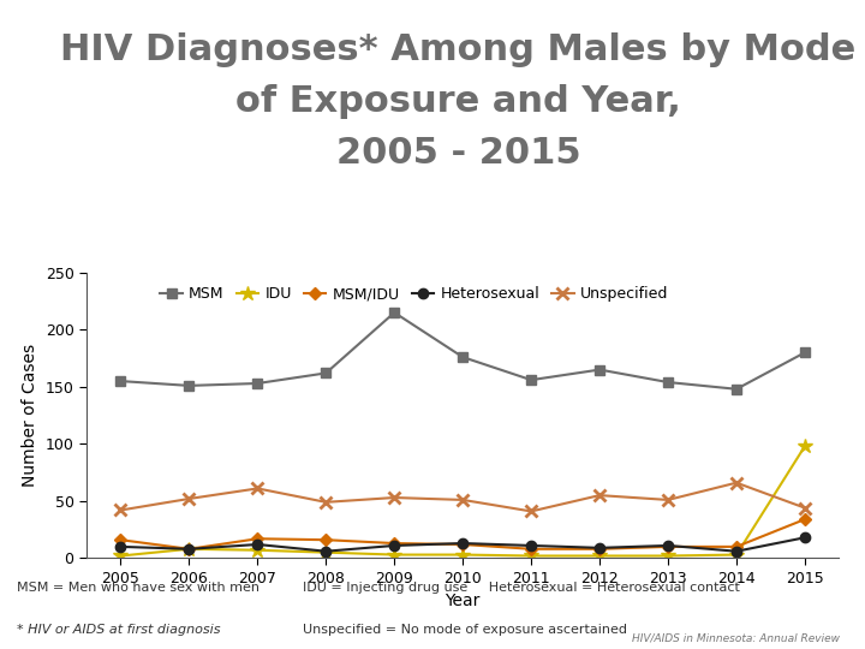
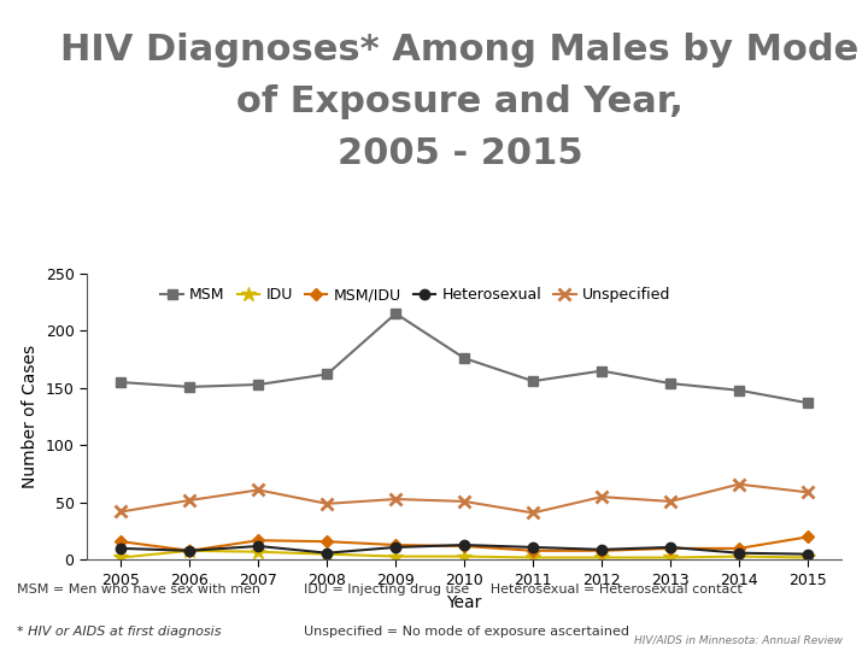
MSM/2015: 180 -> 137
IDU/2015: 98 -> 2
MSM/IDU/2015: 34 -> 20
Heterosexual/2015: 18 -> 5
Unspecified/2015: 44 -> 59
